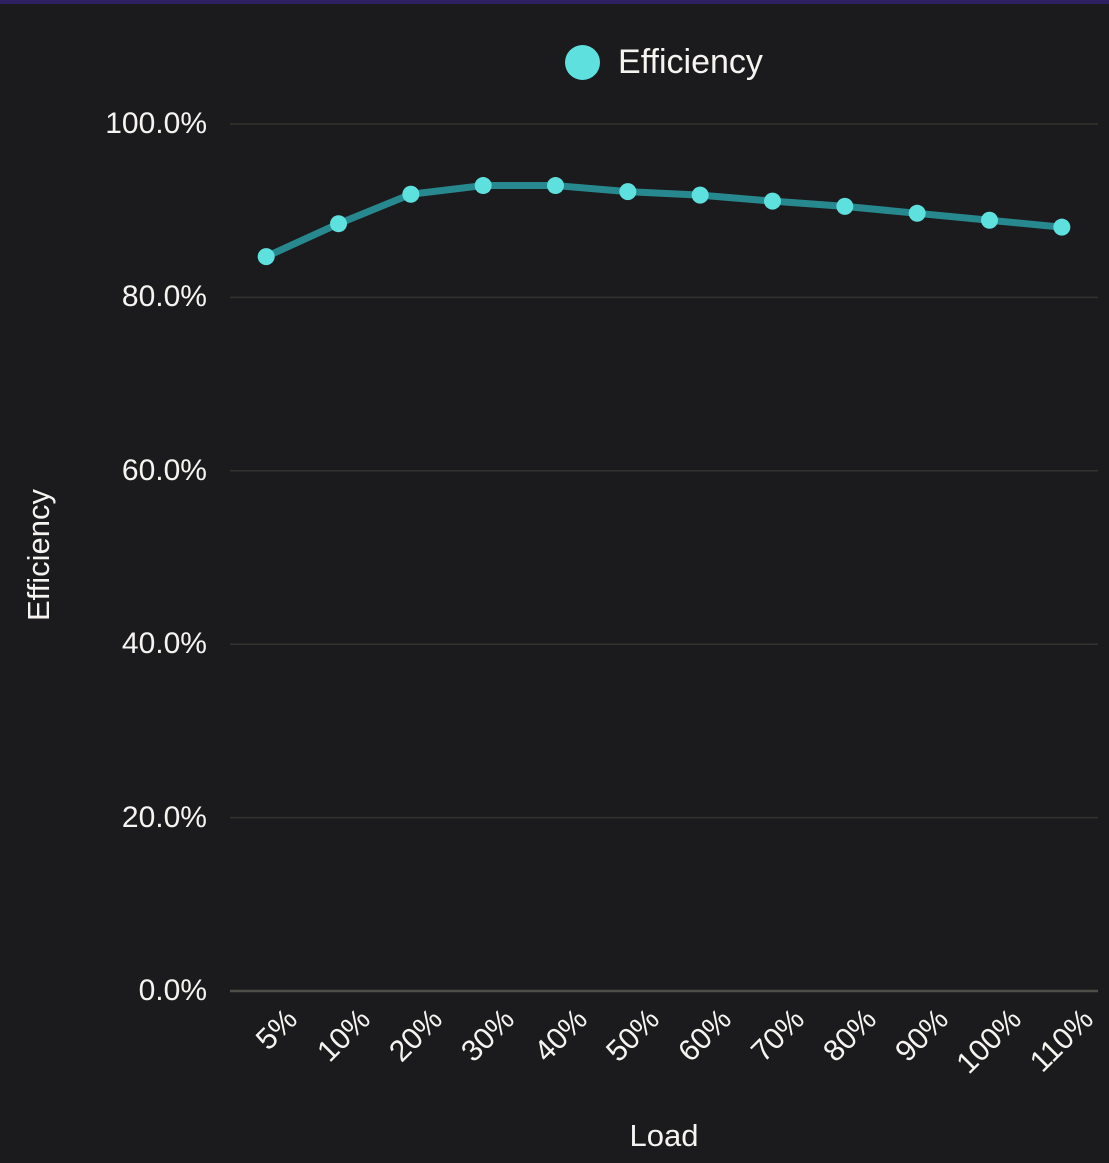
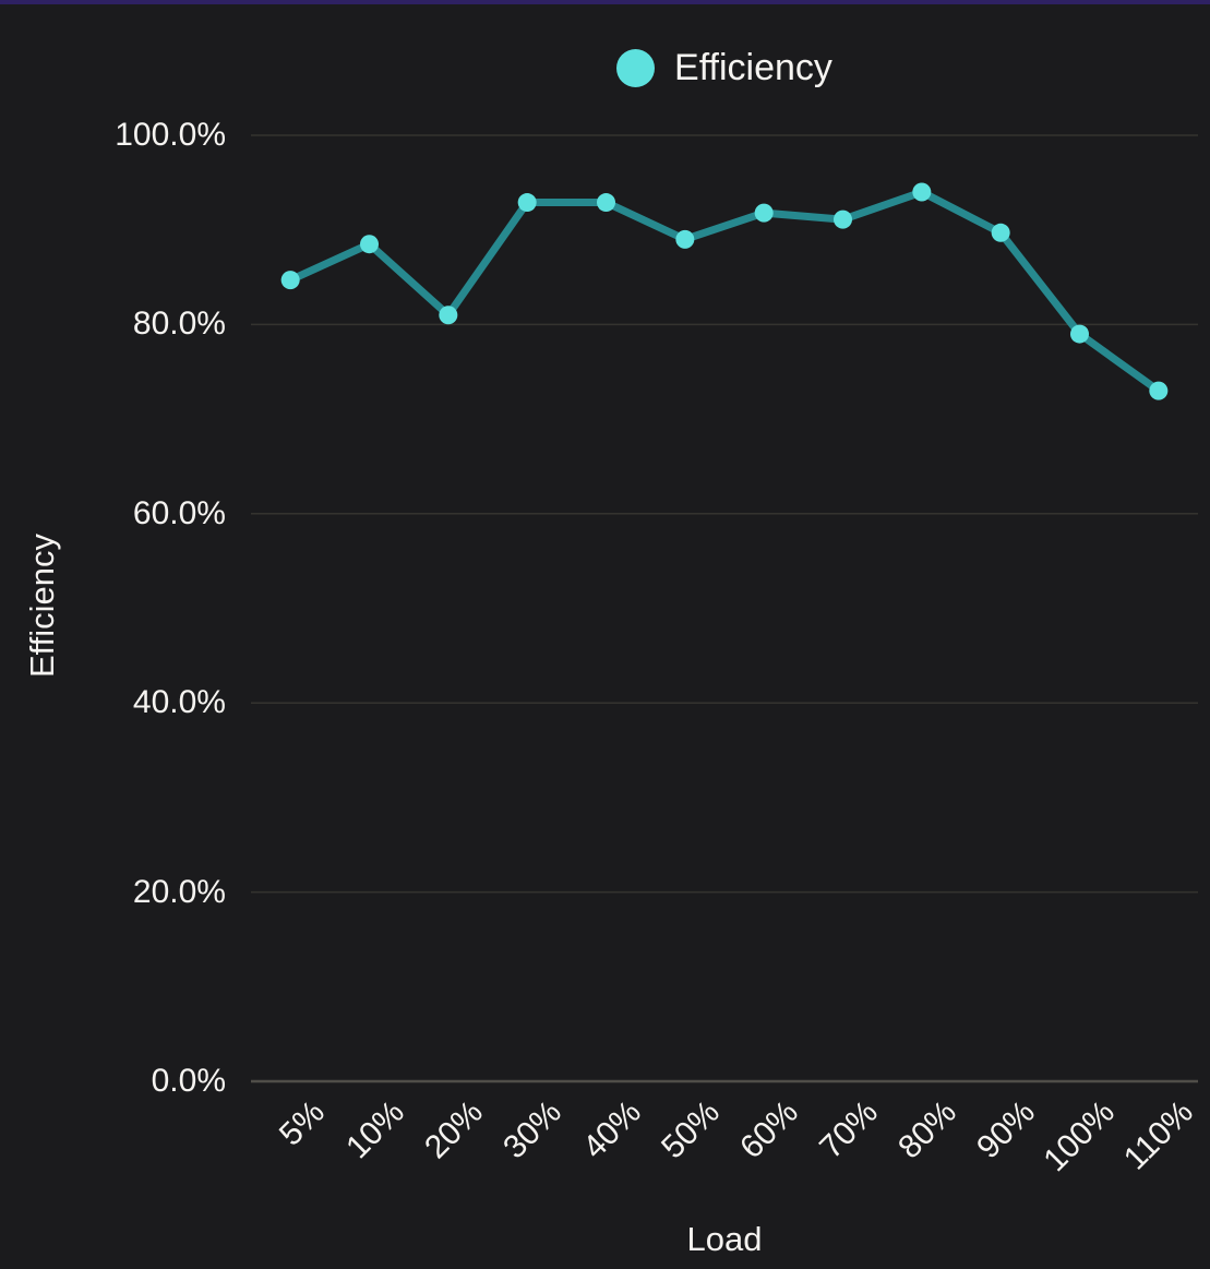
20%: 92% -> 81%
50%: 92% -> 89%
80%: 90% -> 94%
100%: 89% -> 79%
110%: 88% -> 73%
